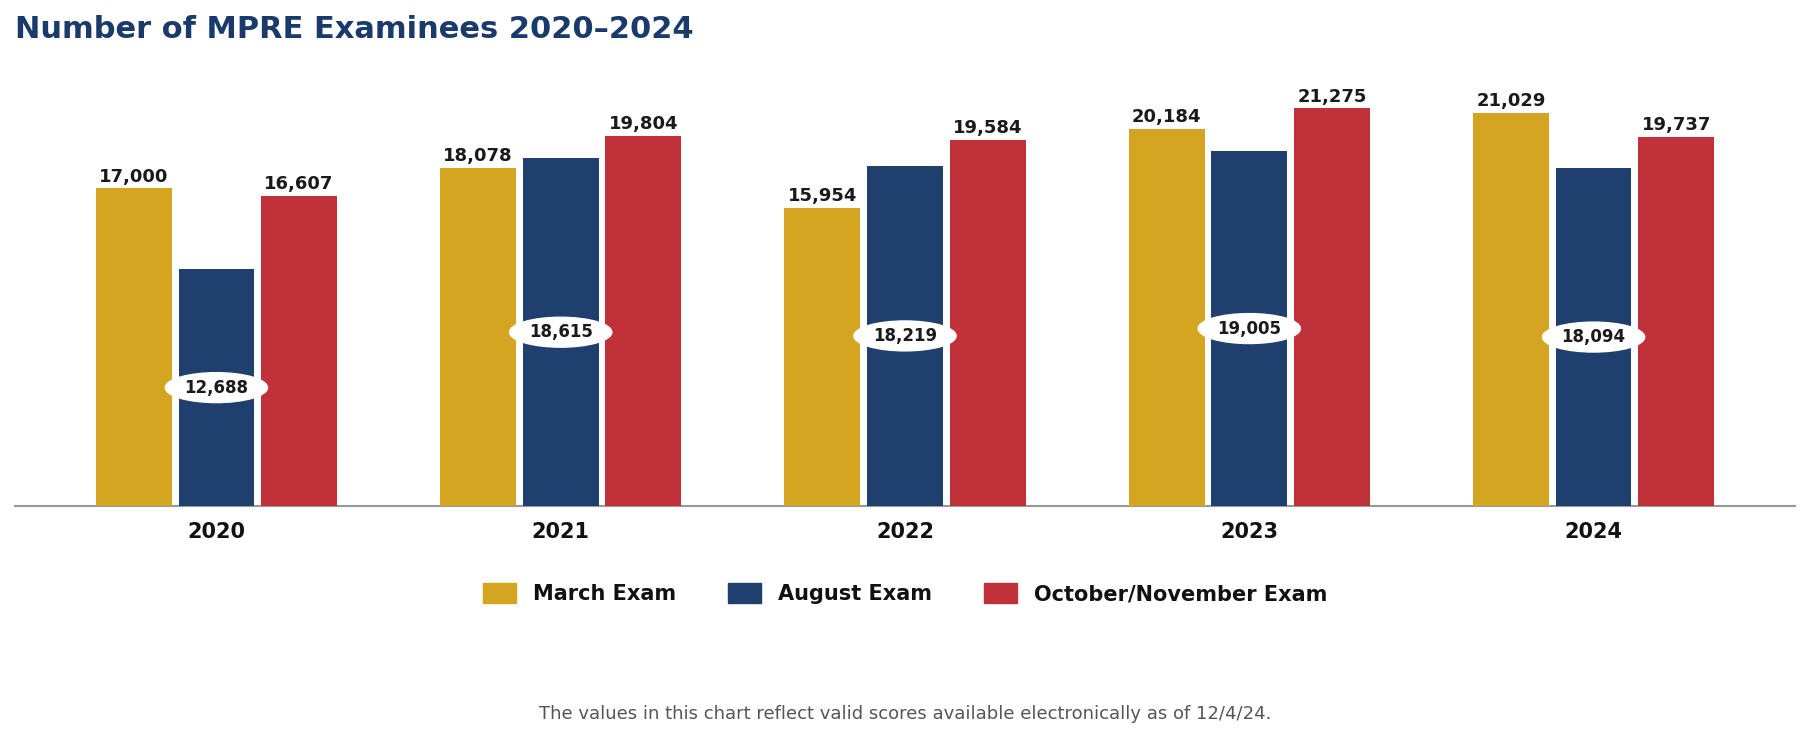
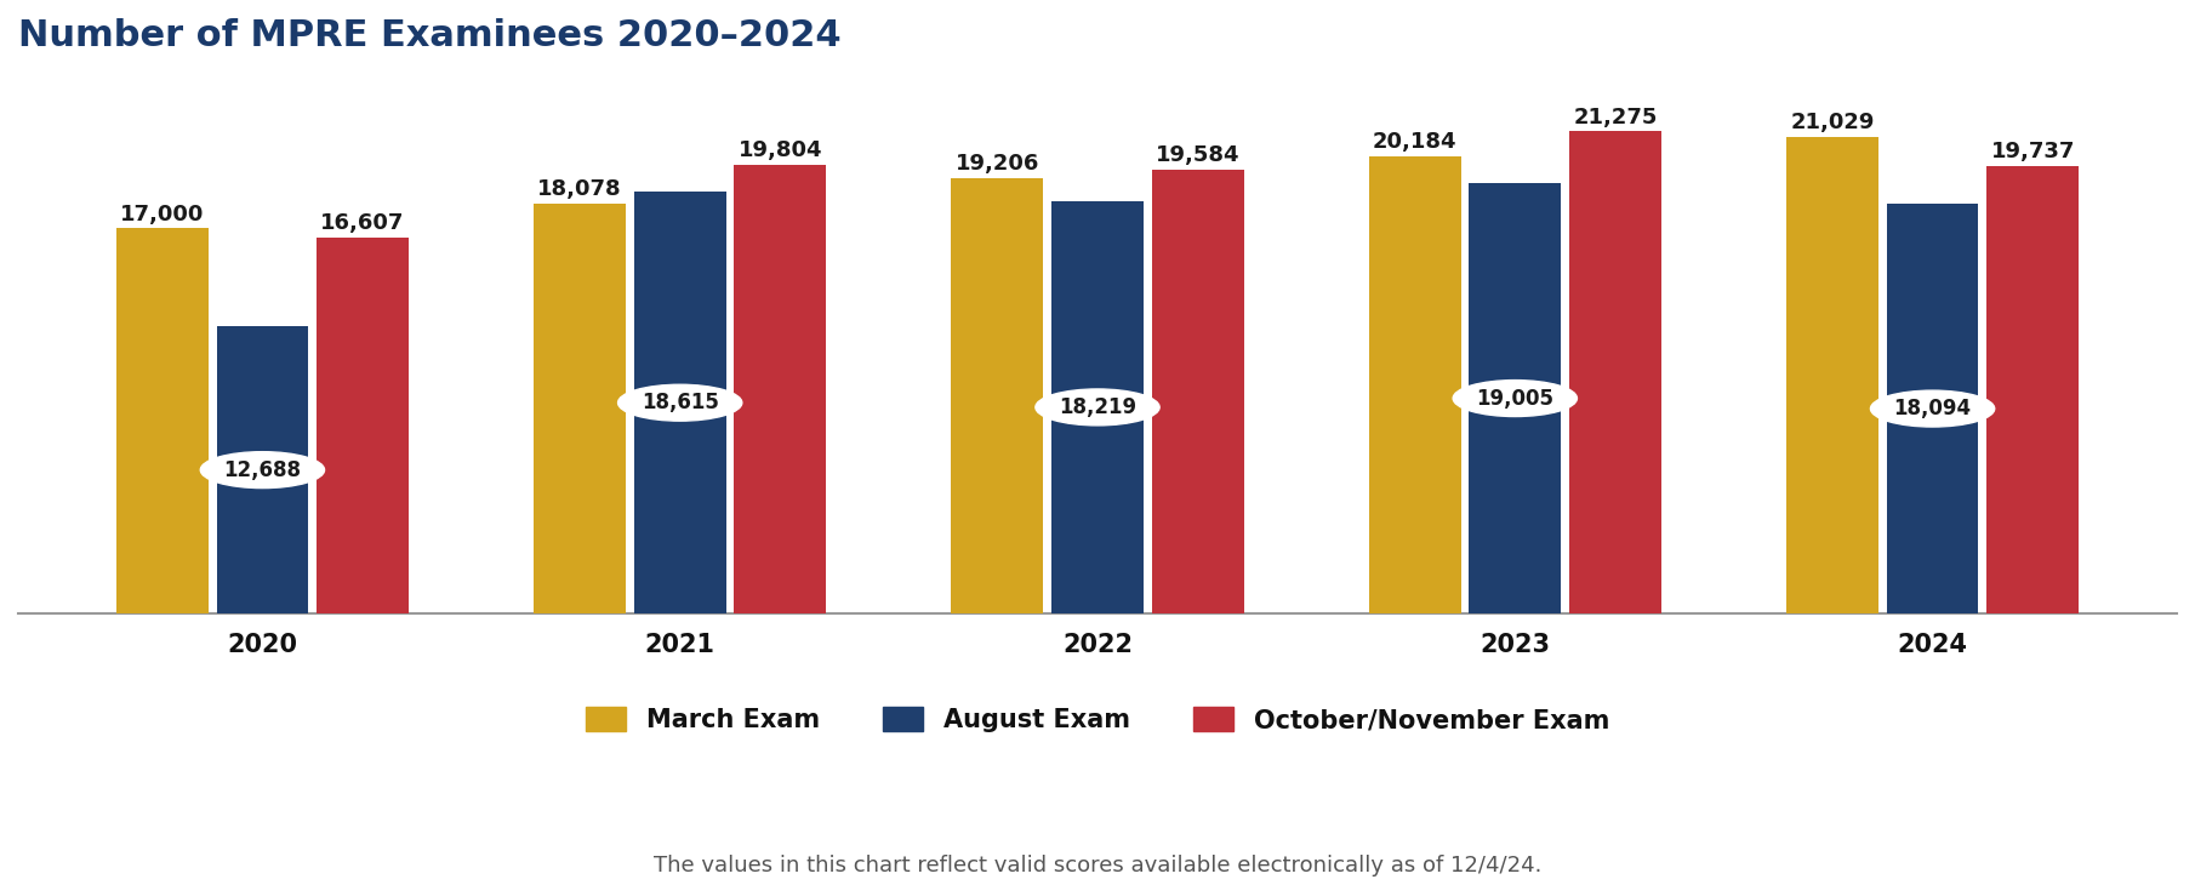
March Exam/2022: 15,954 -> 19,206
